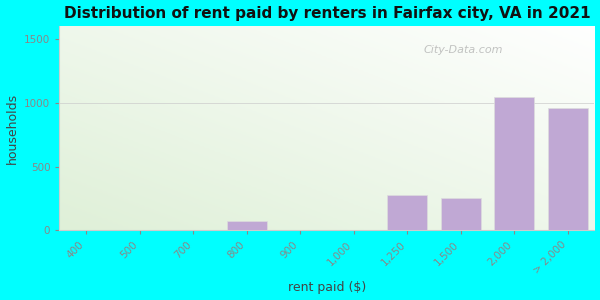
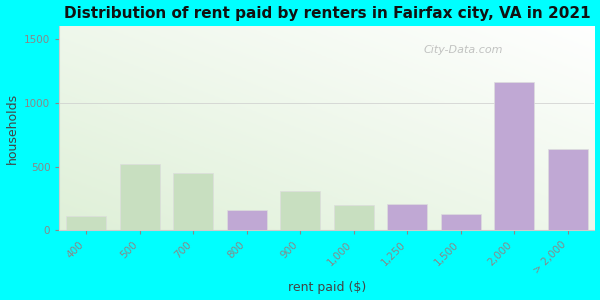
400: 0 -> 110
500: 0 -> 520
700: 0 -> 450
800: 70 -> 160
900: 0 -> 310
1,000: 0 -> 200
1,250: 280 -> 210
1,500: 260 -> 130
2,000: 1040 -> 1160
> 2,000: 960 -> 640
